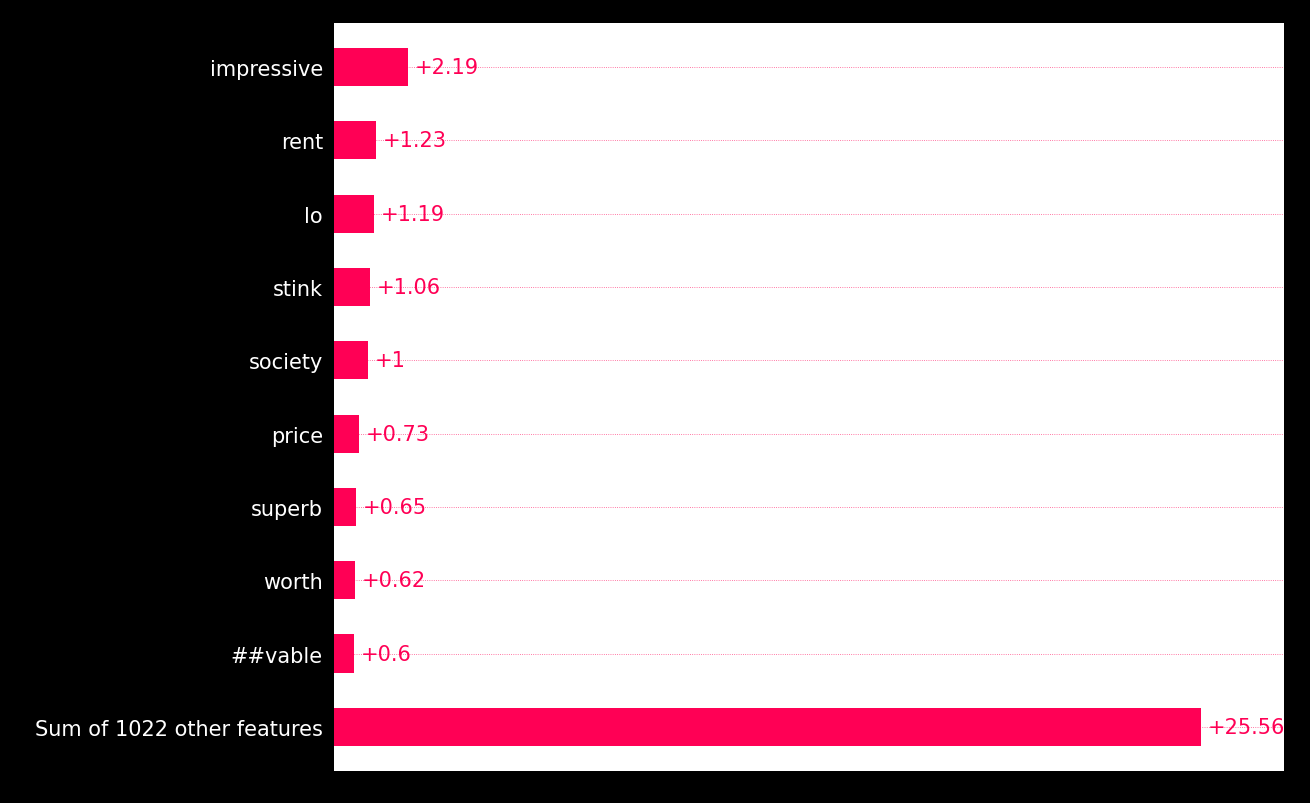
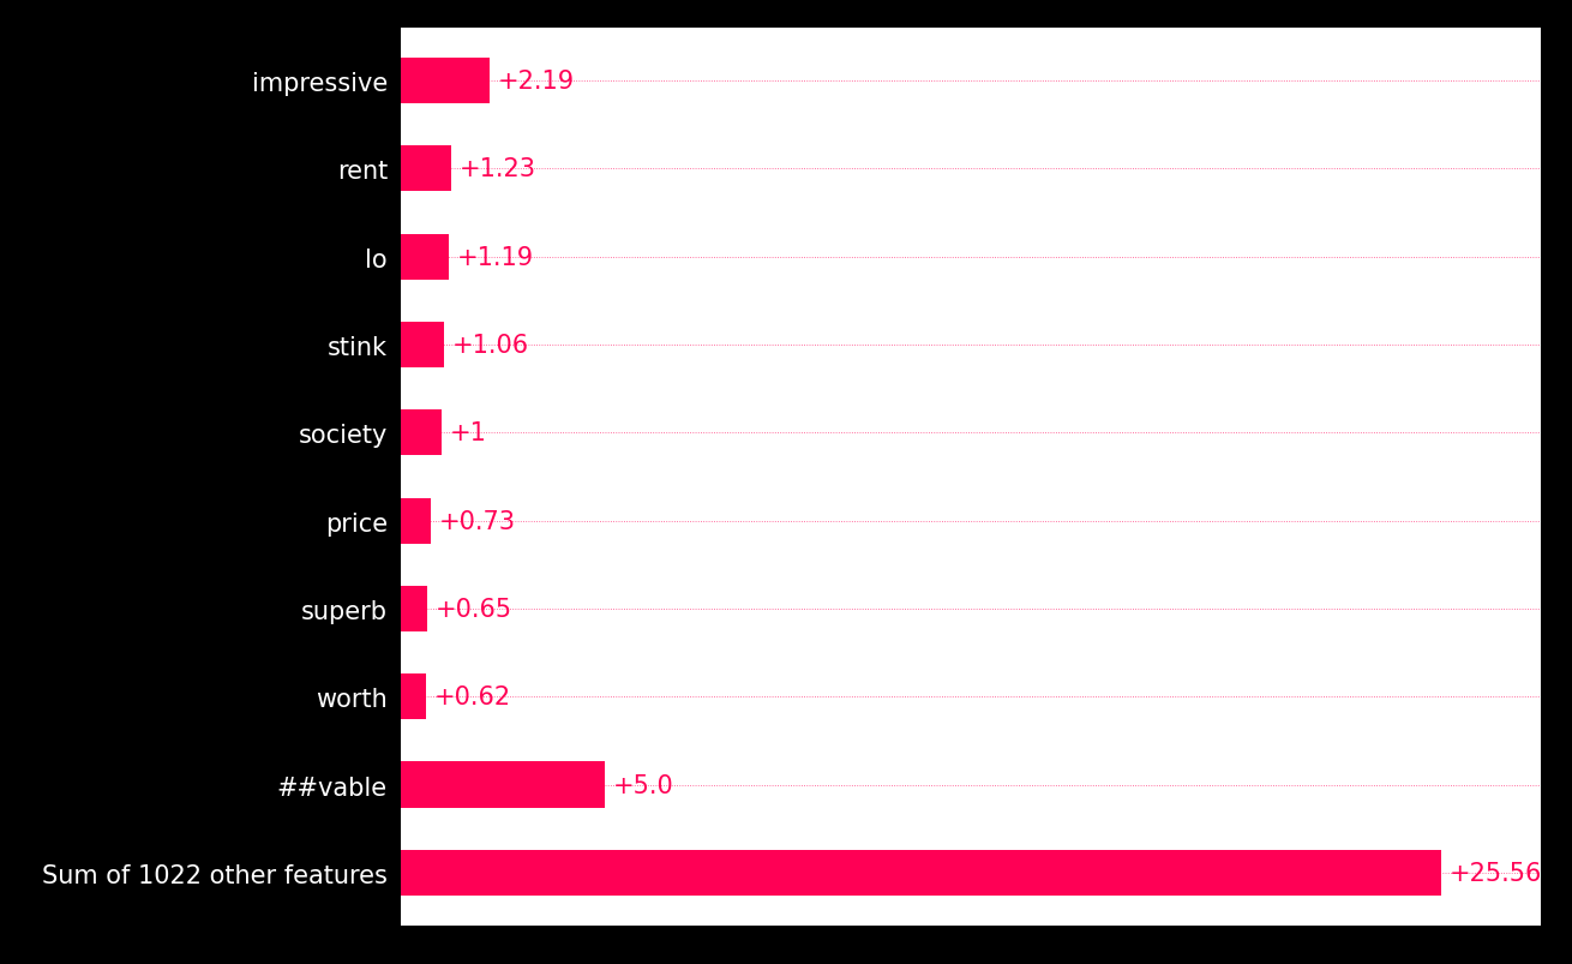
##vable: +0.6 -> +5.0
